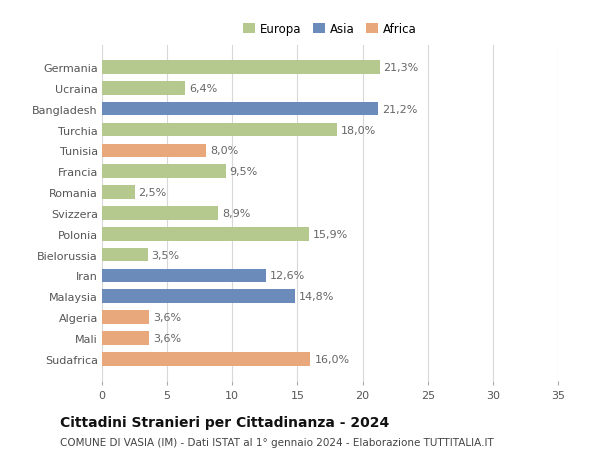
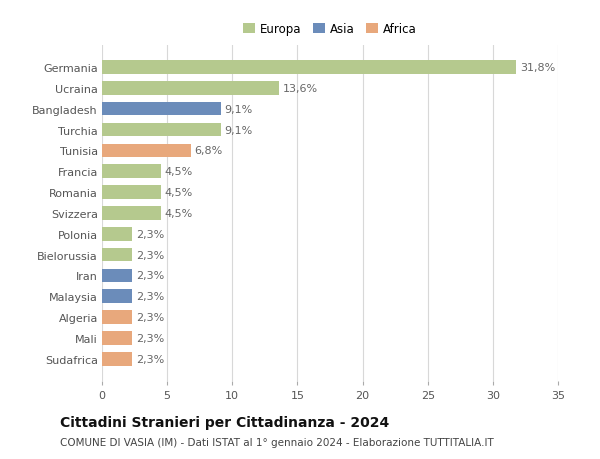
Germania: 21,3% -> 31,8%
Ucraina: 6,4% -> 13,6%
Bangladesh: 21,2% -> 9,1%
Turchia: 18,0% -> 9,1%
Tunisia: 8,0% -> 6,8%
Francia: 9,5% -> 4,5%
Romania: 2,5% -> 4,5%
Svizzera: 8,9% -> 4,5%
Polonia: 15,9% -> 2,3%
Bielorussia: 3,5% -> 2,3%
Iran: 12,6% -> 2,3%
Malaysia: 14,8% -> 2,3%
Algeria: 3,6% -> 2,3%
Mali: 3,6% -> 2,3%
Sudafrica: 16,0% -> 2,3%
